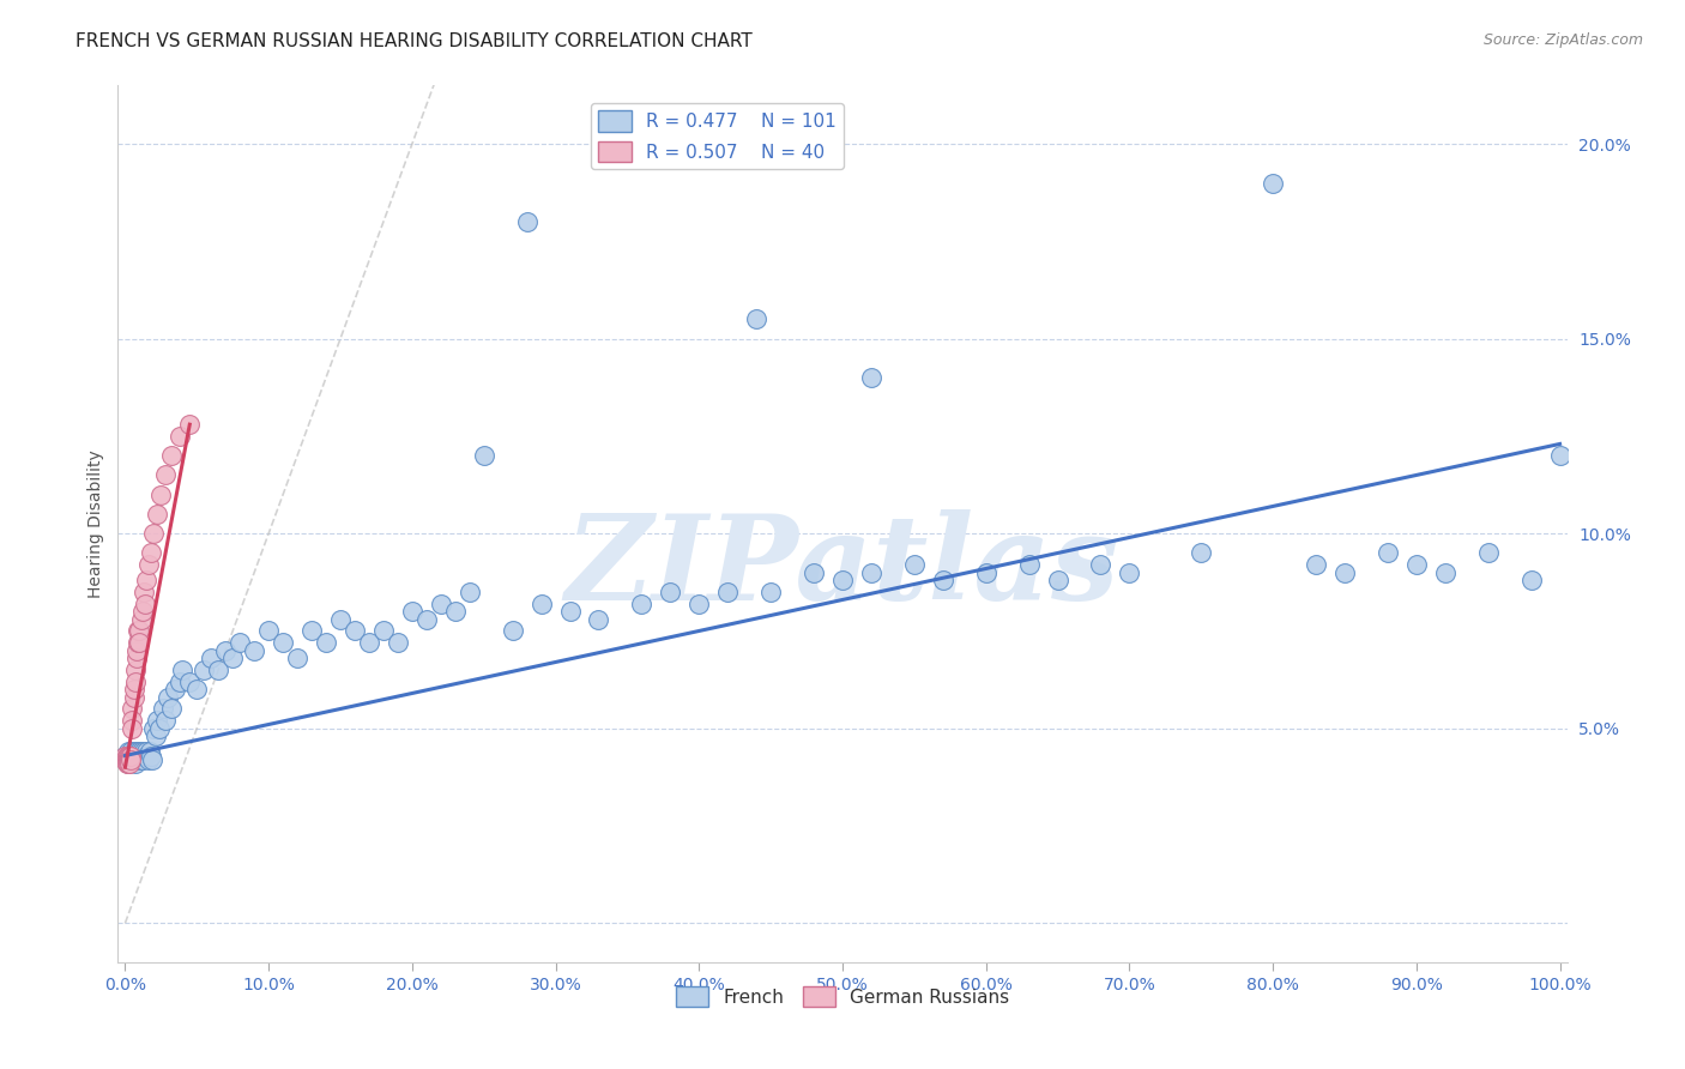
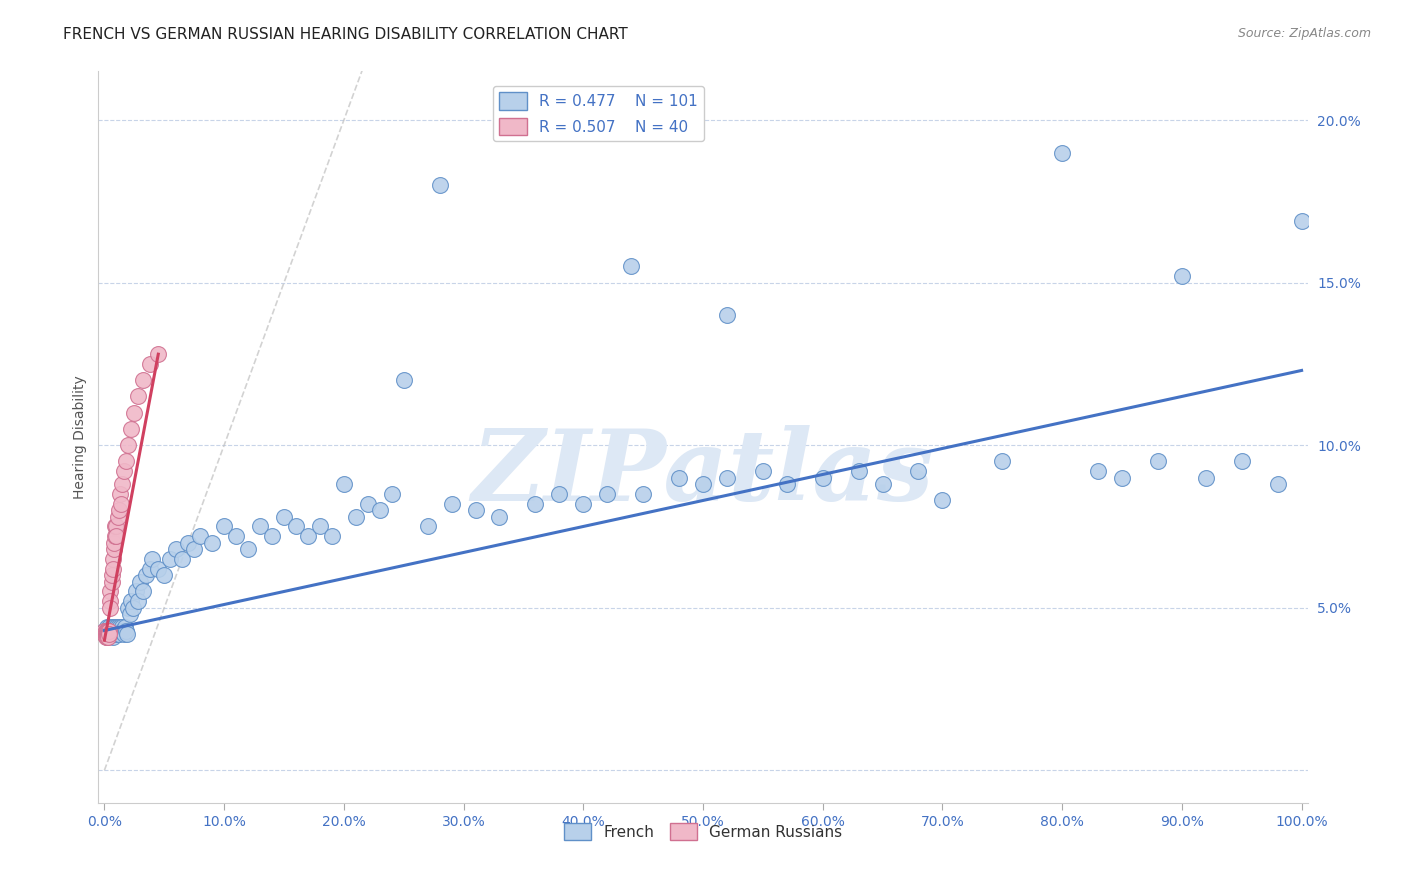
French/20.0%: 8.0% -> 8.8%
French/70.0%: 9.0% -> 8.3%
French/90.0%: 9.2% -> 15.2%
French/100.0%: 12.0% -> 16.9%
